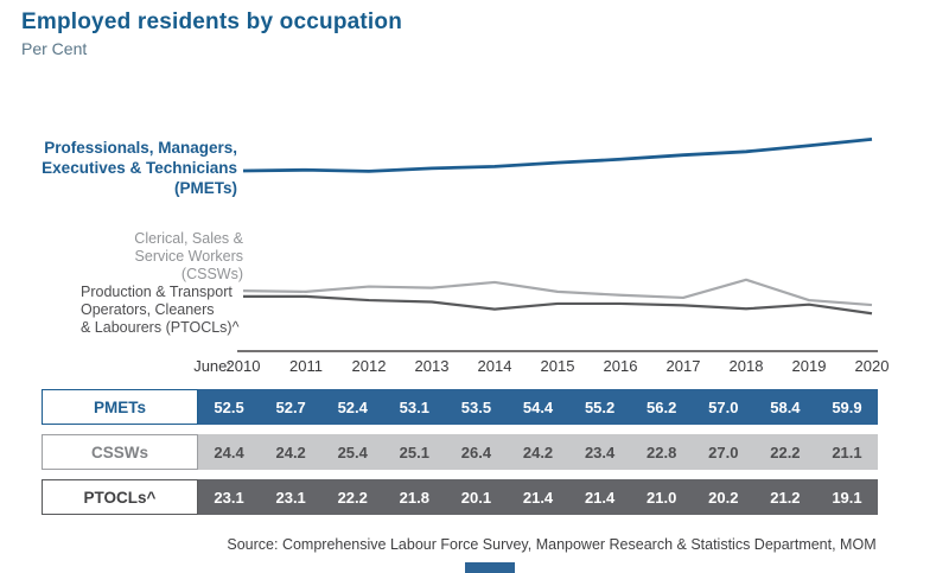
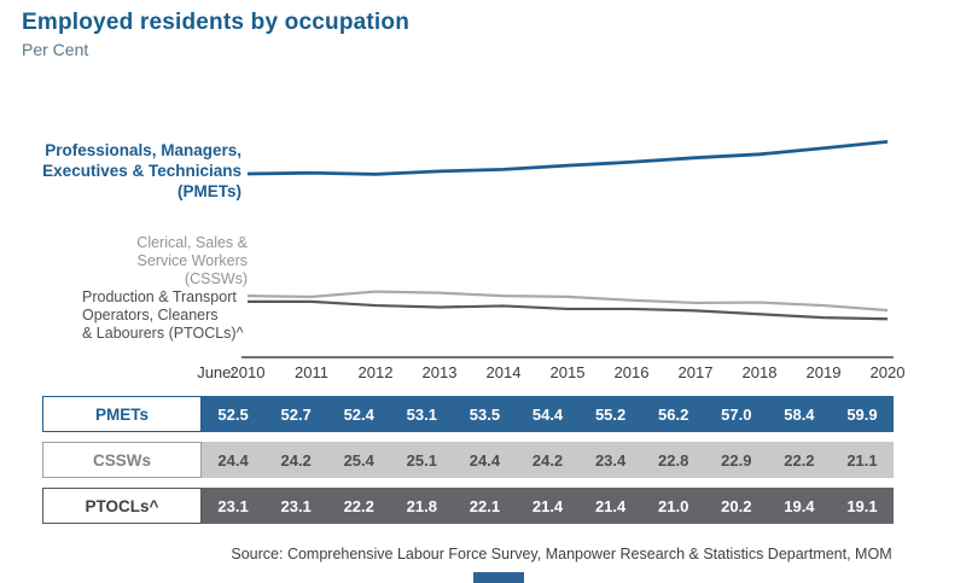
CSSWs/2014: 26.4 -> 24.4
PTOCLs^/2014: 20.1 -> 22.1
CSSWs/2018: 27.0 -> 22.9
PTOCLs^/2019: 21.2 -> 19.4
